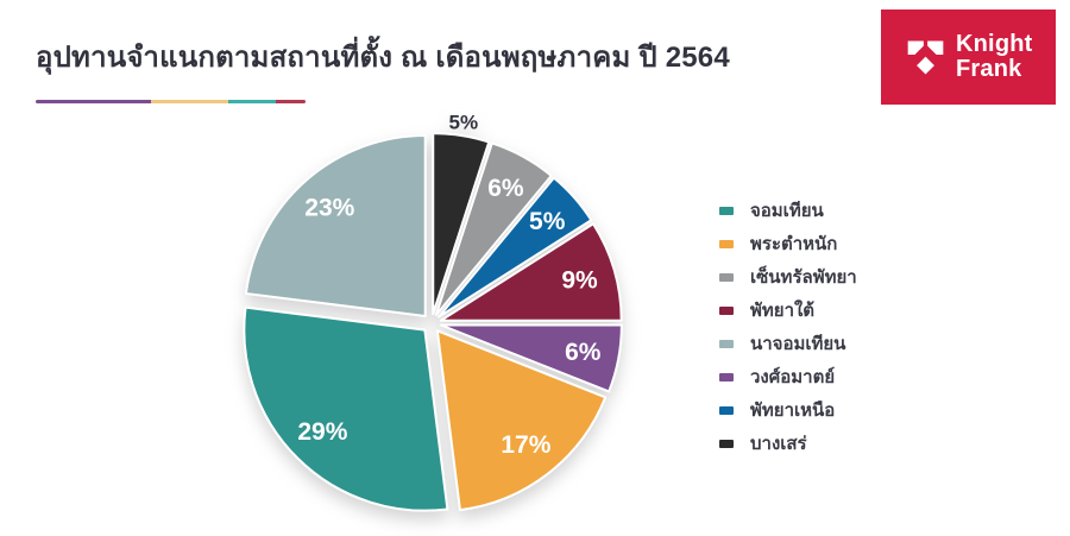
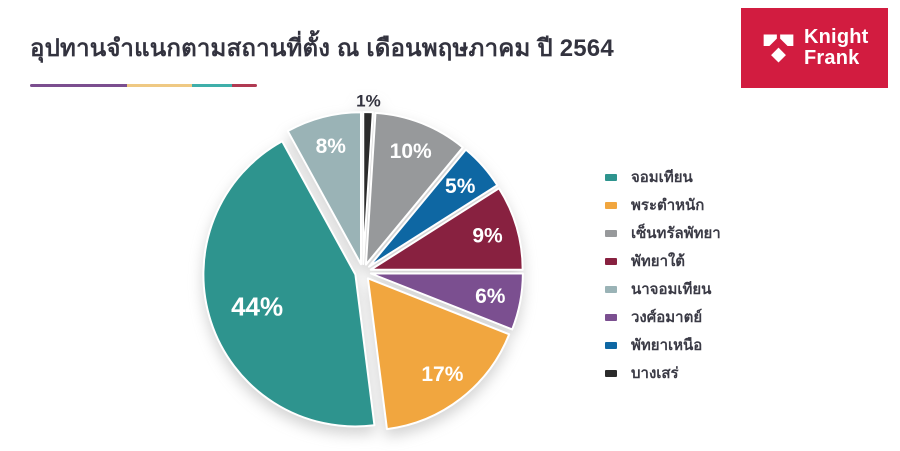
บางเสร่: 5% -> 1%
เซ็นทรัลพัทยา: 6% -> 10%
จอมเทียน: 29% -> 44%
นาจอมเทียน: 23% -> 8%
